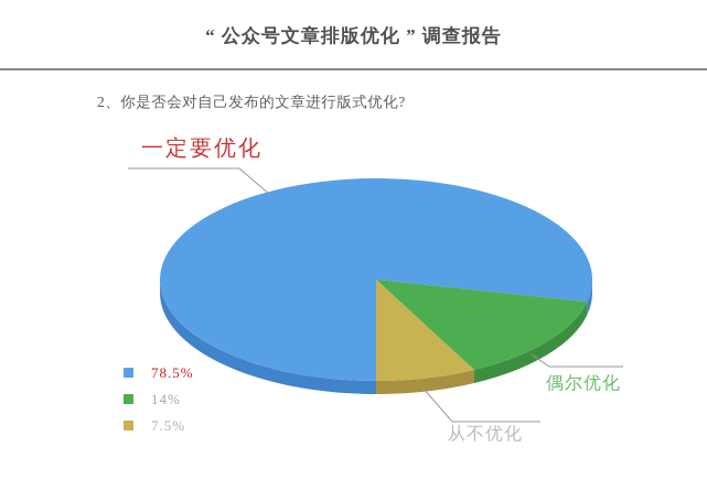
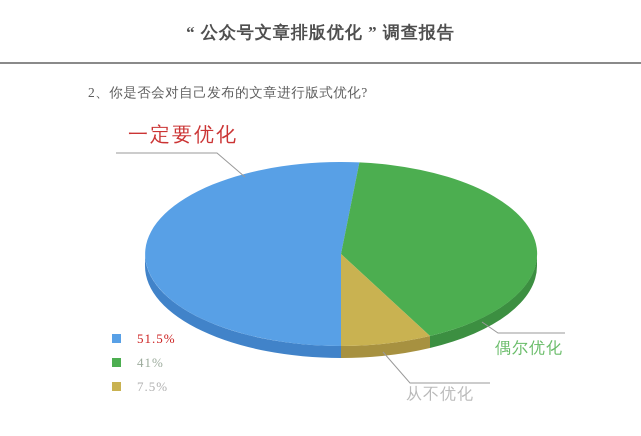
一定要优化: 78.5% -> 51.5%
偶尔优化: 14% -> 41%
